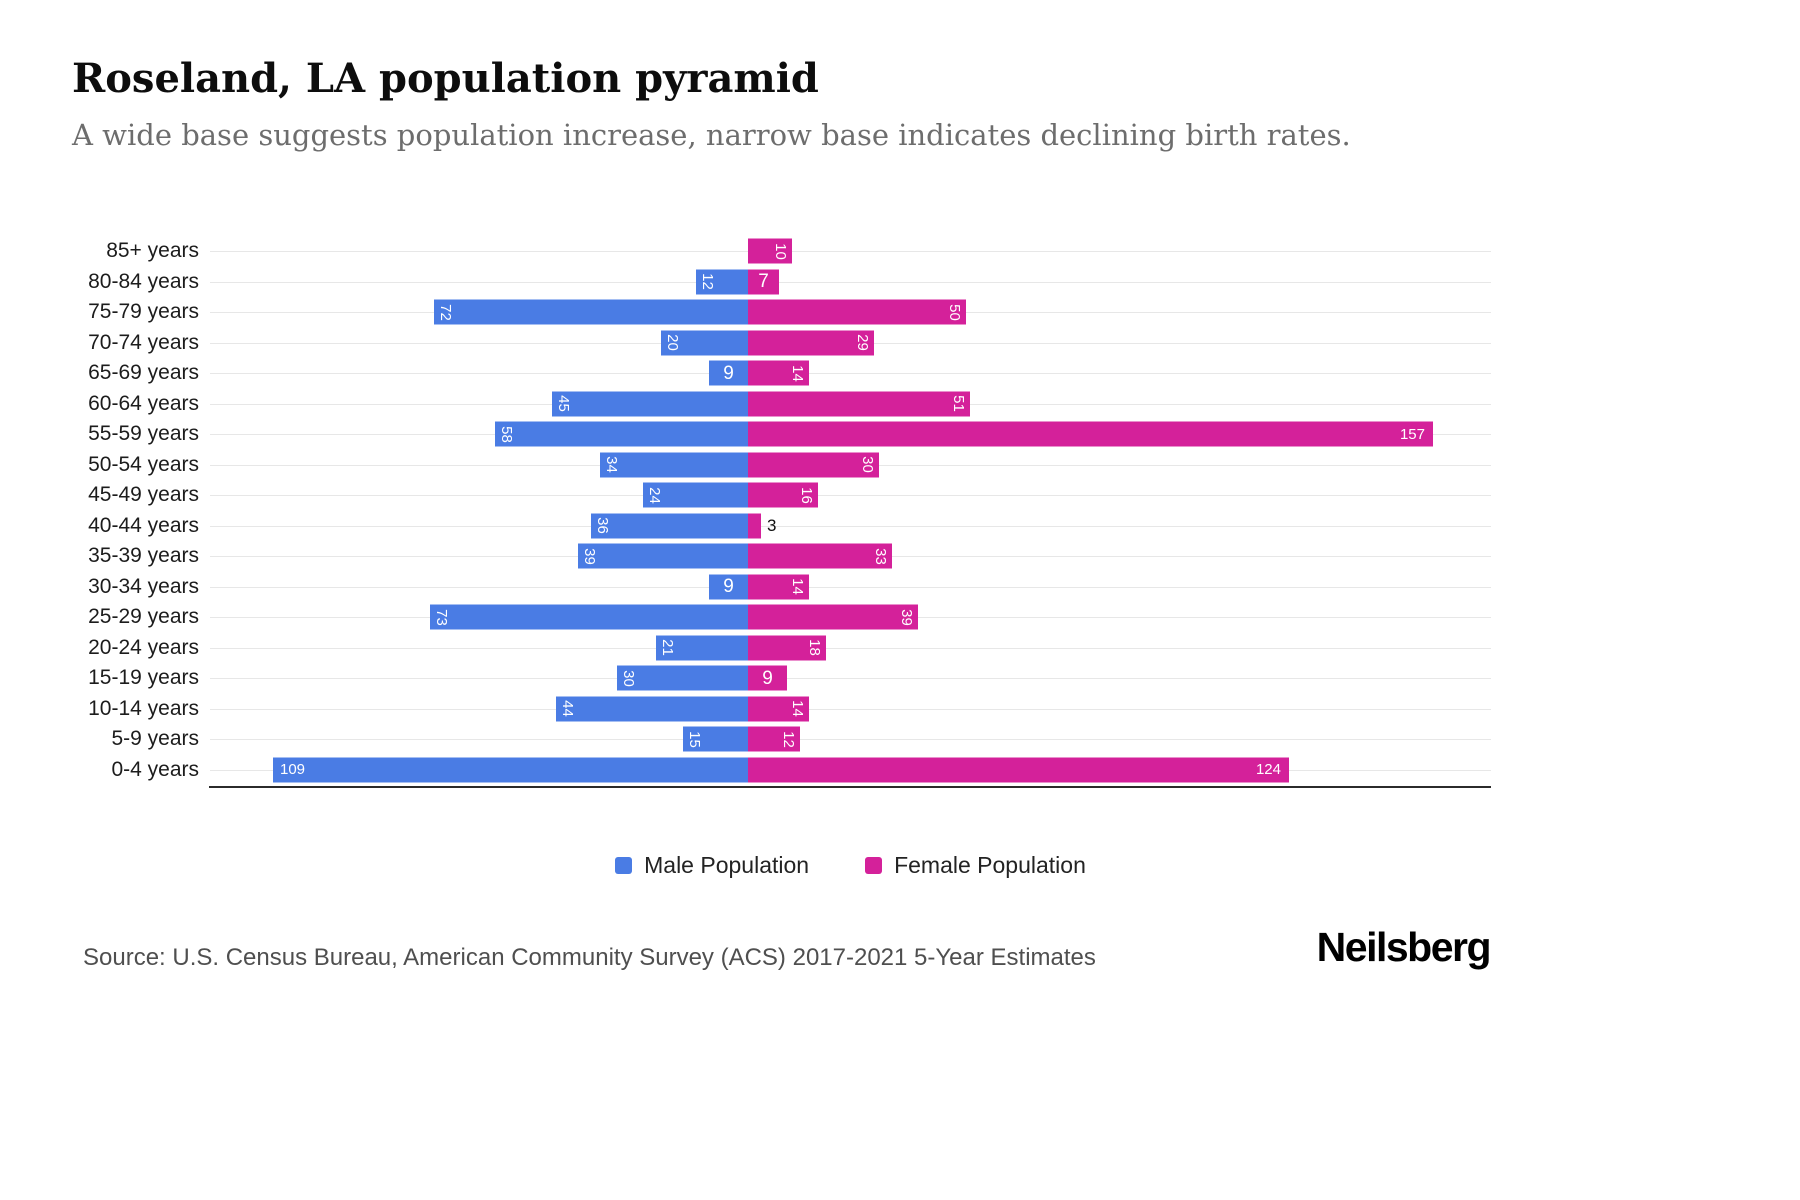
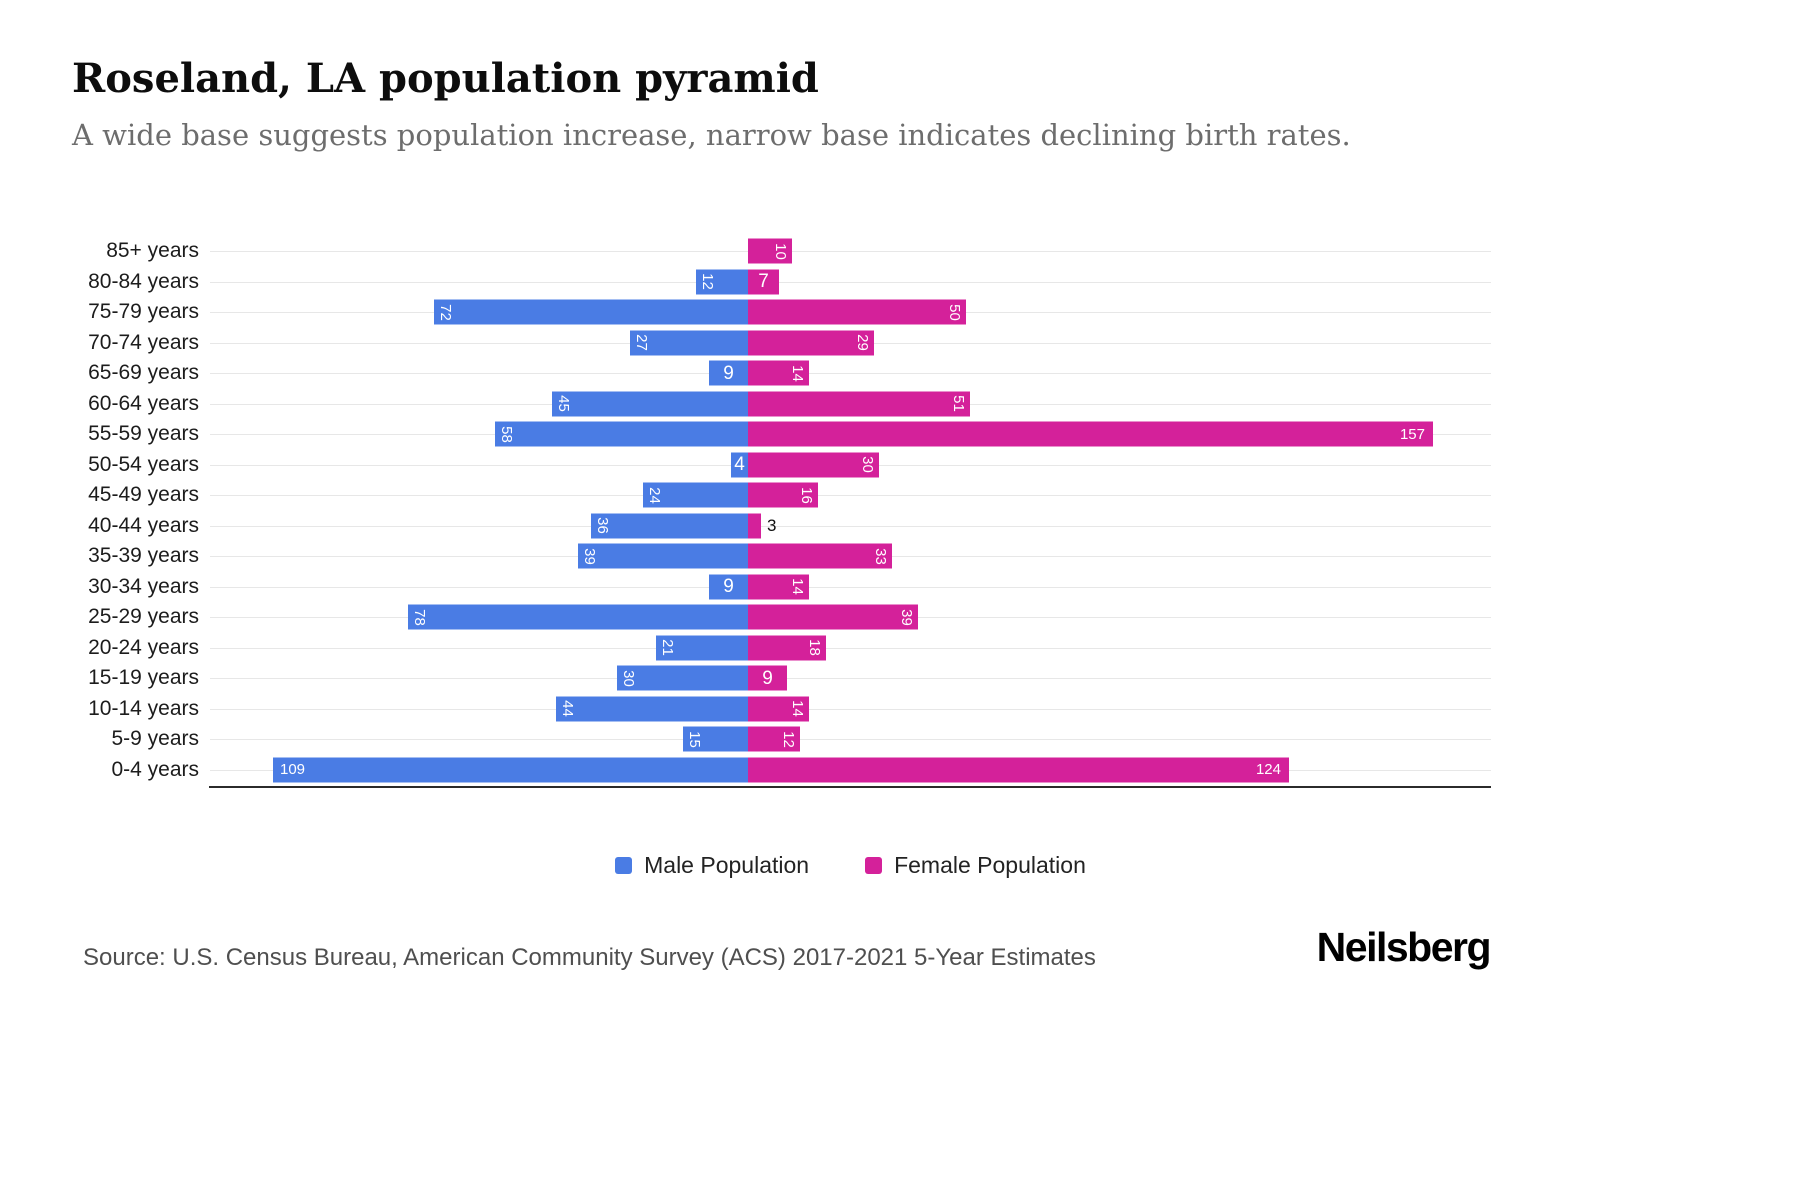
Male Population/70-74 years: 20 -> 27
Male Population/50-54 years: 34 -> 4
Male Population/25-29 years: 73 -> 78
